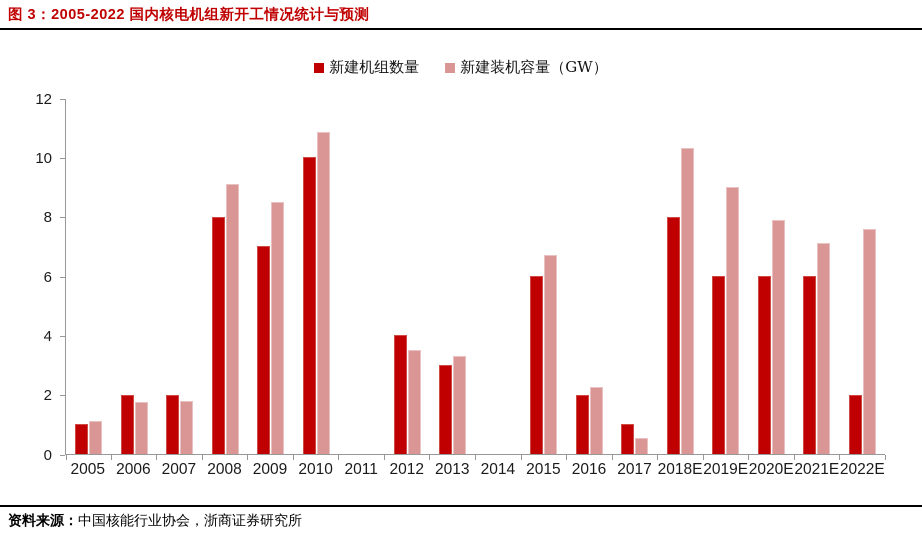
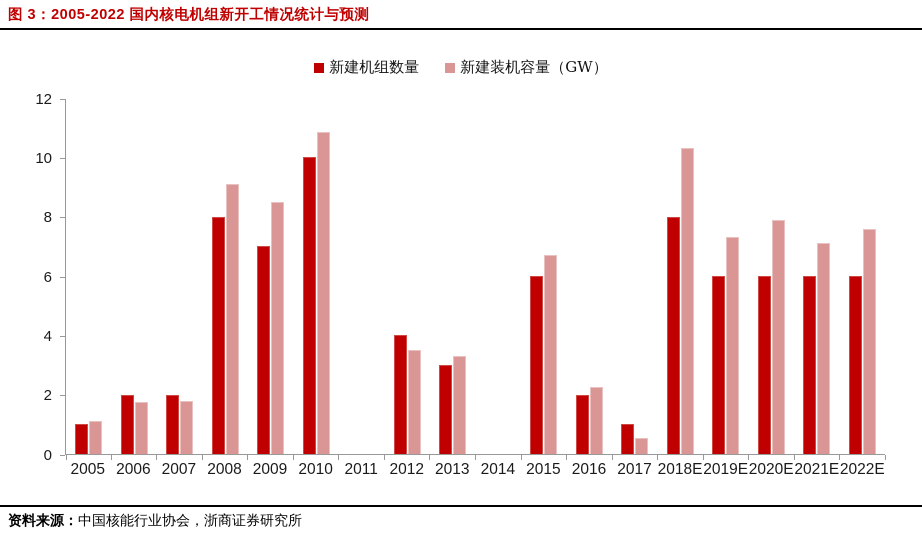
新建装机容量（GW）/2019E: 9.0 -> 7.3
新建机组数量/2022E: 2 -> 6
